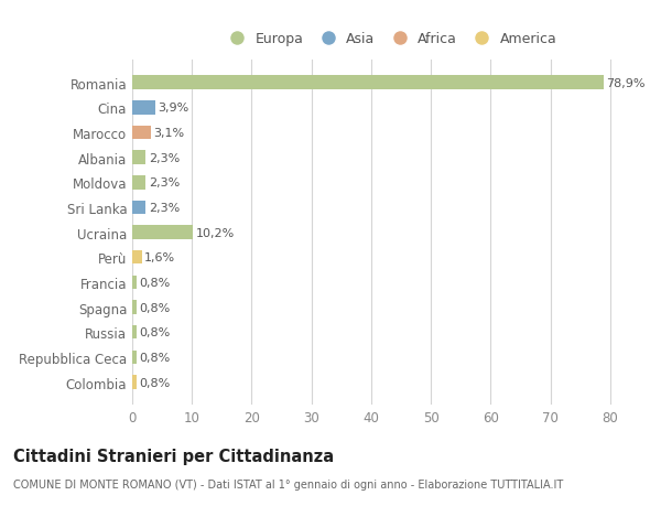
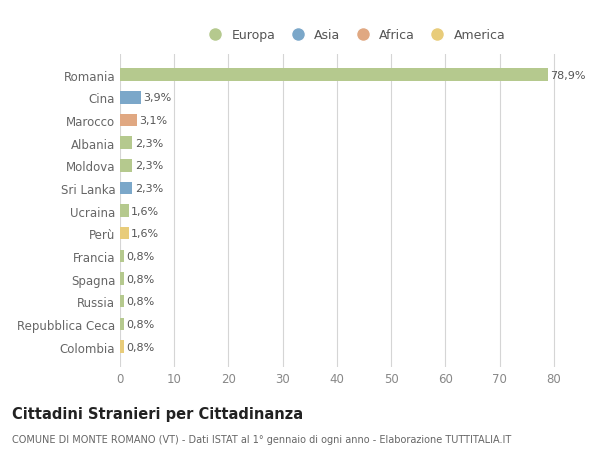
Ucraina: 10,2% -> 1,6%
